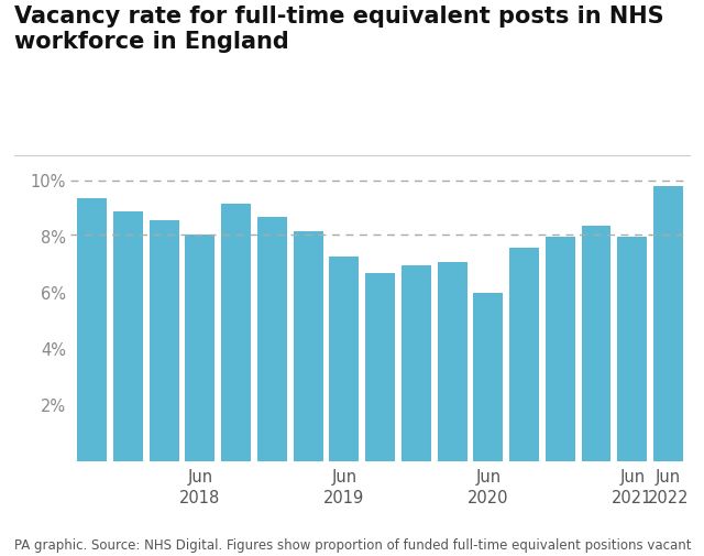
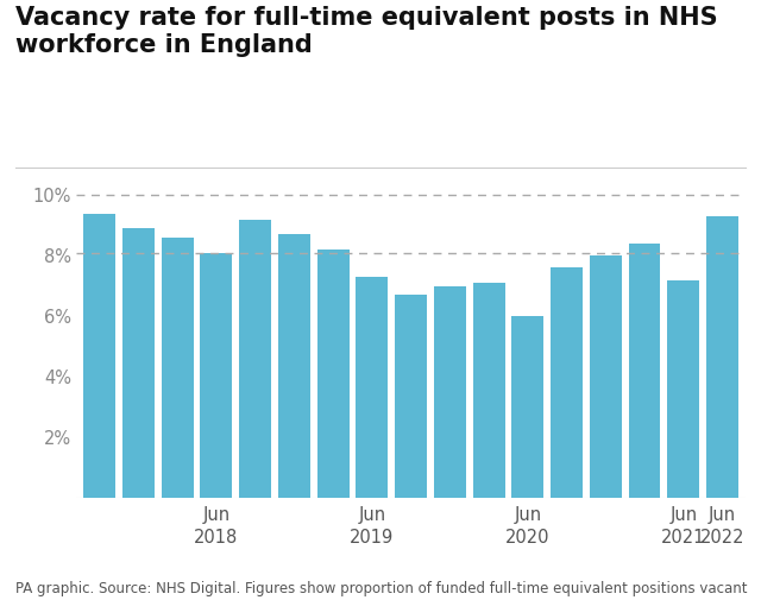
Jun 2021: 8.0% -> 7.2%
Jun 2022: 9.8% -> 9.3%
